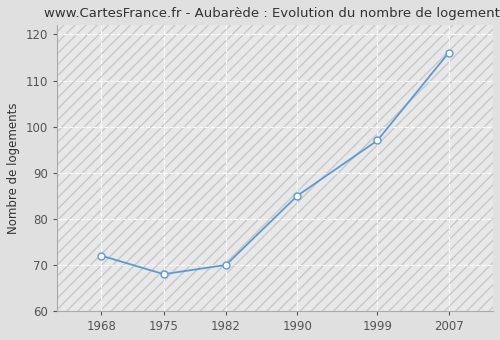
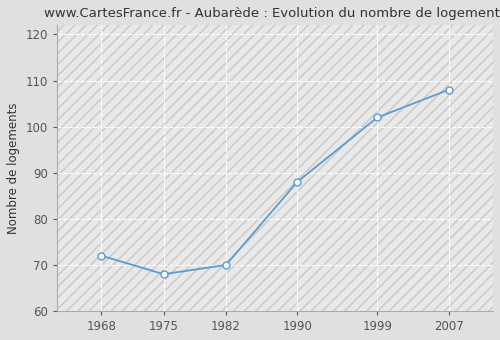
1990: 85 -> 88
1999: 97 -> 102
2007: 116 -> 108
